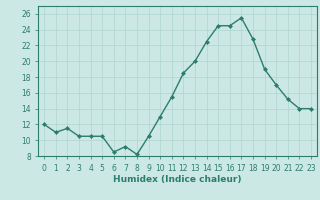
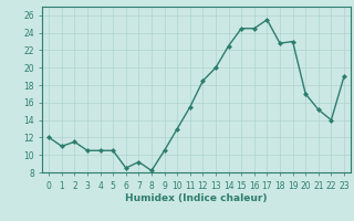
19: 19.0 -> 23.0
23: 14.0 -> 19.0
